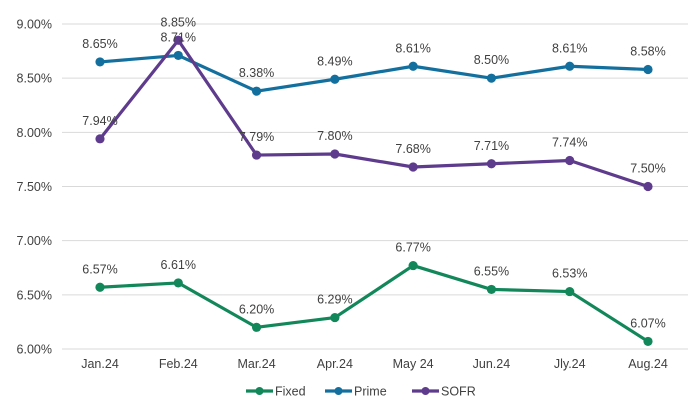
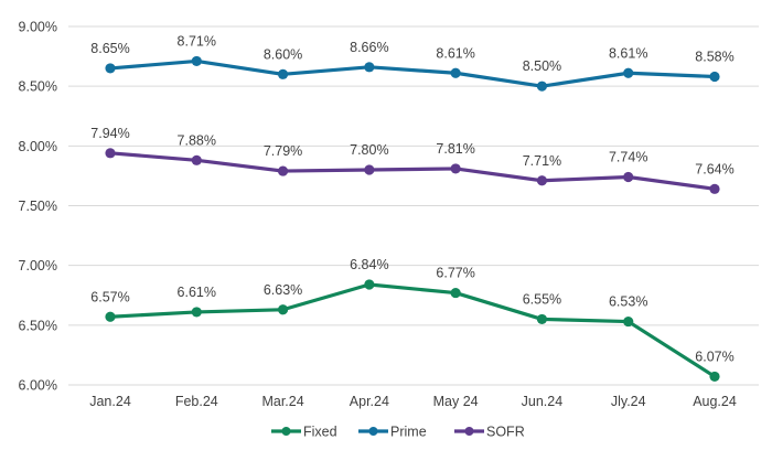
SOFR/Feb.24: 8.85% -> 7.88%
Fixed/Mar.24: 6.20% -> 6.63%
Prime/Mar.24: 8.38% -> 8.60%
Fixed/Apr.24: 6.29% -> 6.84%
Prime/Apr.24: 8.49% -> 8.66%
SOFR/May 24: 7.68% -> 7.81%
SOFR/Aug.24: 7.50% -> 7.64%
